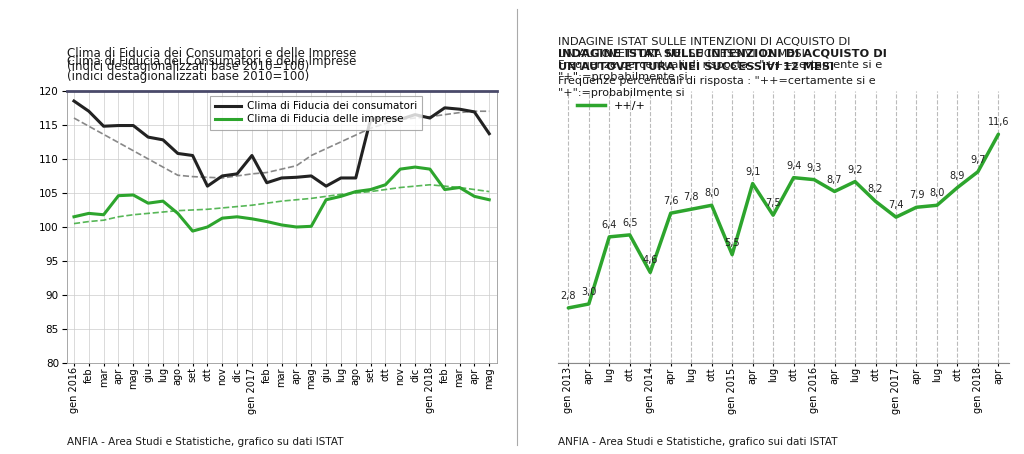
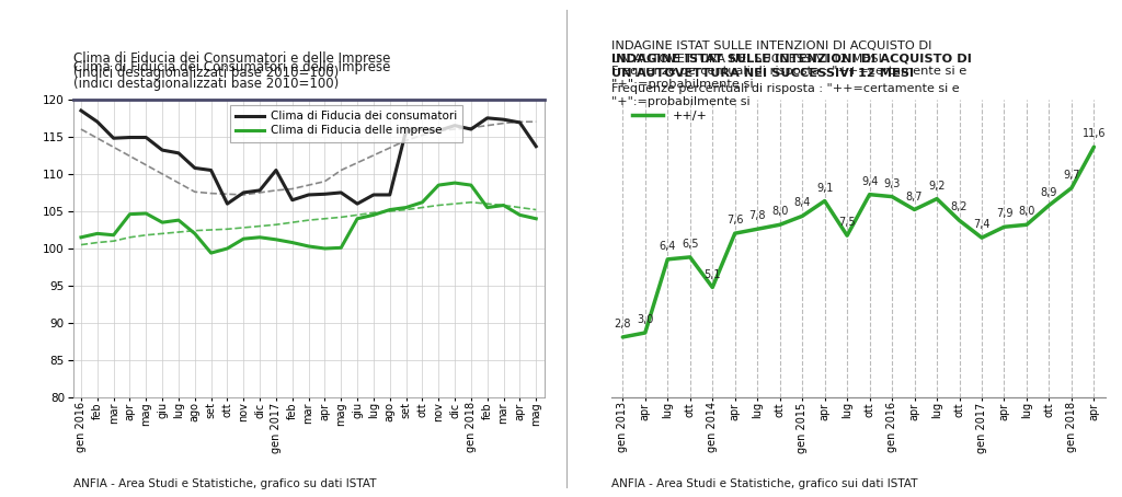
gen 2014: 4,6 -> 5,1
gen 2015: 5,5 -> 8,4
